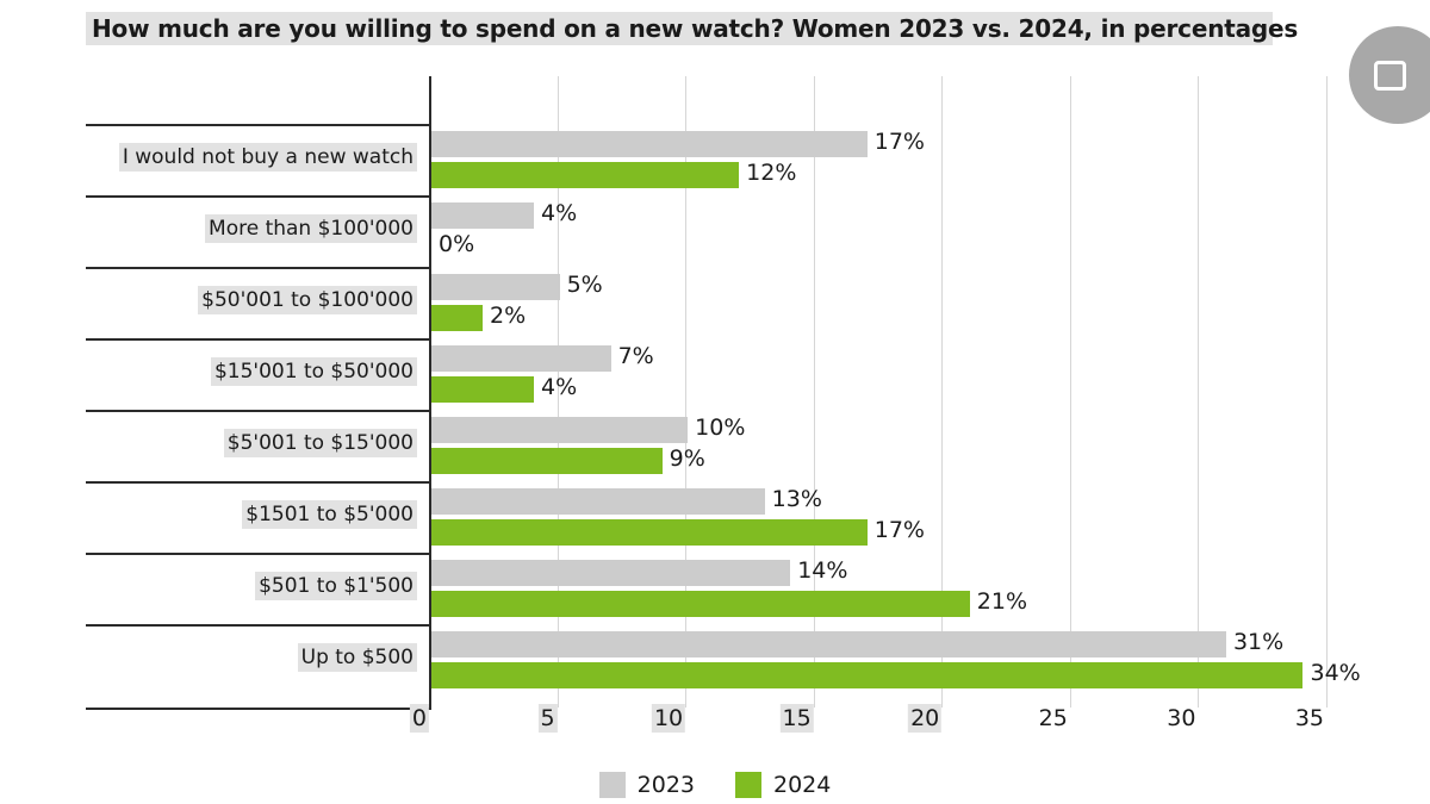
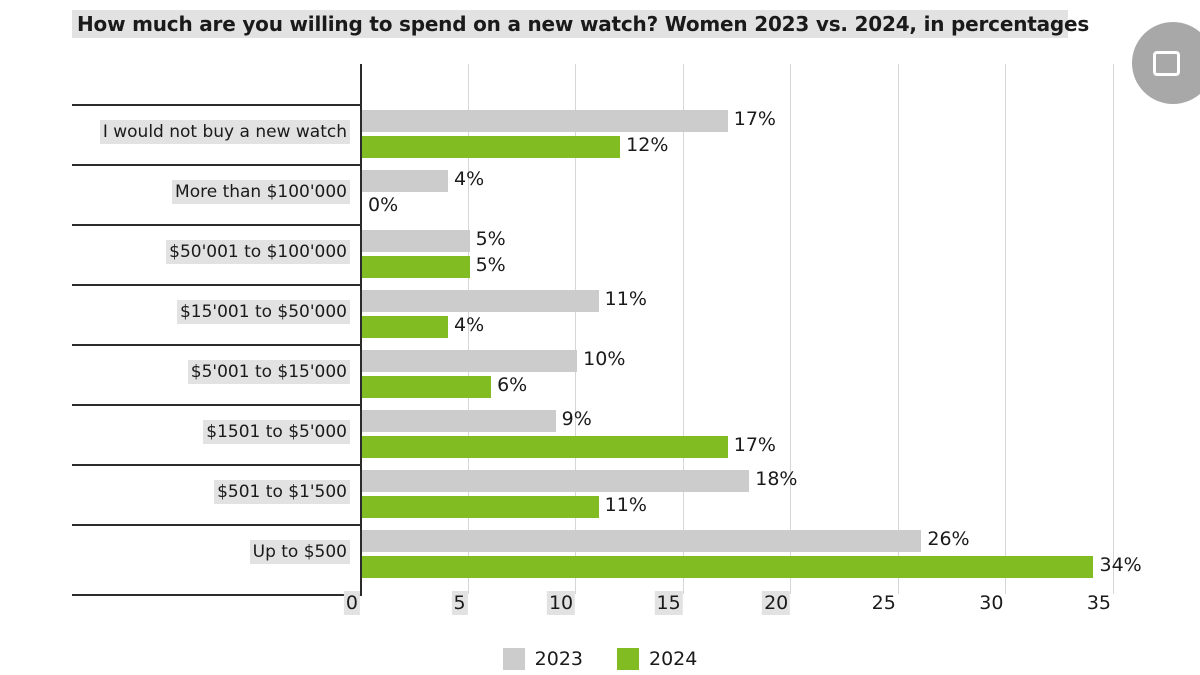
2024/$50'001 to $100'000: 2% -> 5%
2023/$15'001 to $50'000: 7% -> 11%
2024/$5'001 to $15'000: 9% -> 6%
2023/$1501 to $5'000: 13% -> 9%
2023/$501 to $1'500: 14% -> 18%
2024/$501 to $1'500: 21% -> 11%
2023/Up to $500: 31% -> 26%
